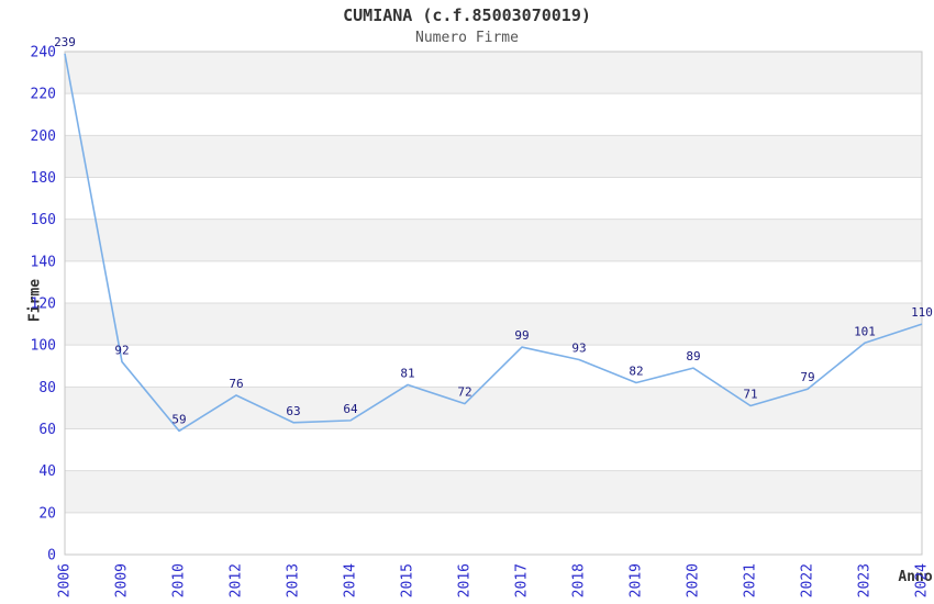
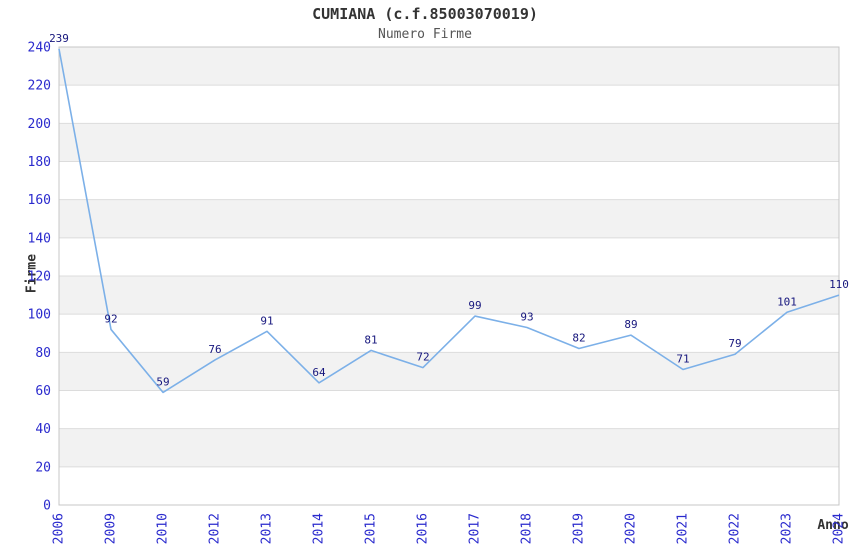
2013: 63 -> 91
